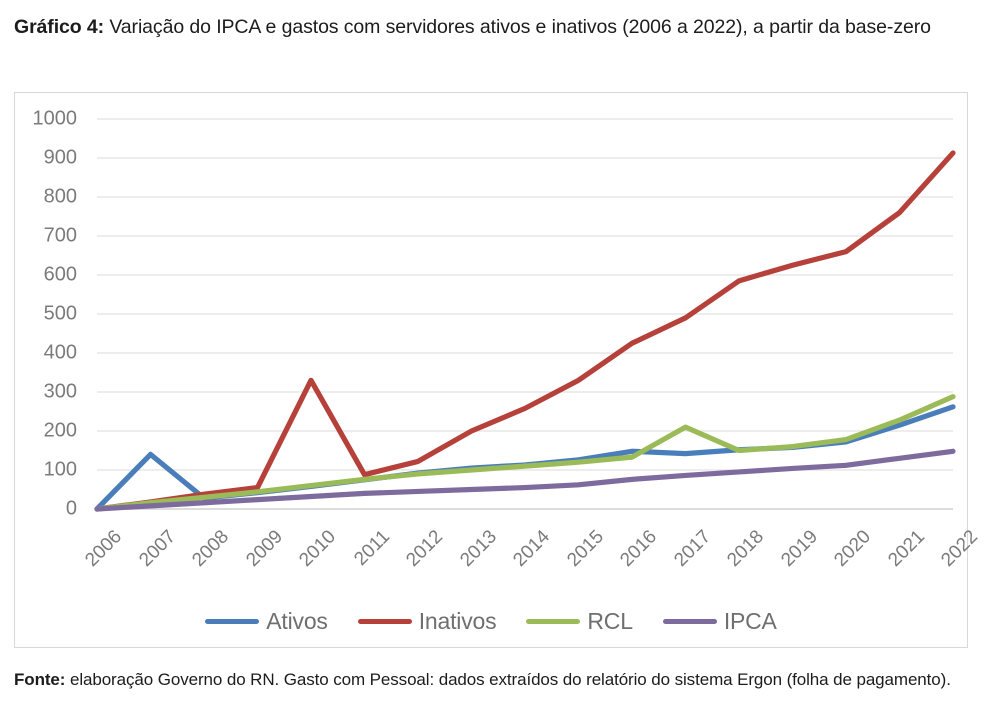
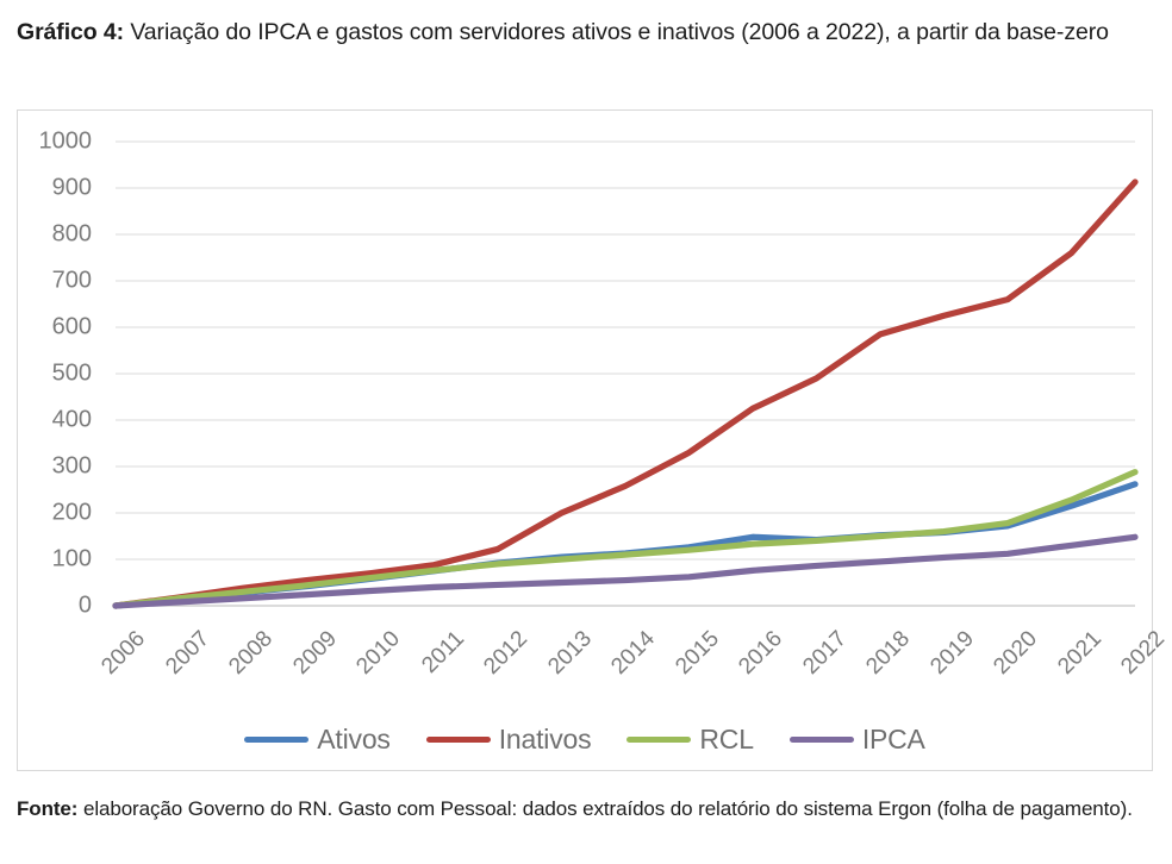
Ativos/2007: 140 -> 10
Inativos/2010: 330 -> 70
RCL/2017: 210 -> 140
